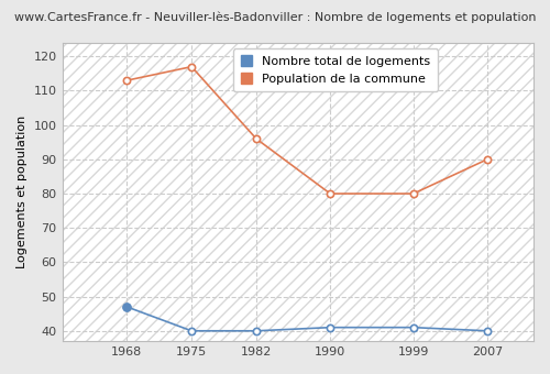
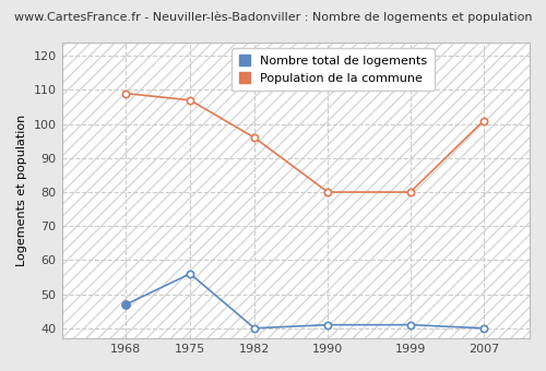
Population de la commune/1968: 113 -> 109
Nombre total de logements/1975: 40 -> 56
Population de la commune/1975: 117 -> 107
Population de la commune/2007: 90 -> 101
